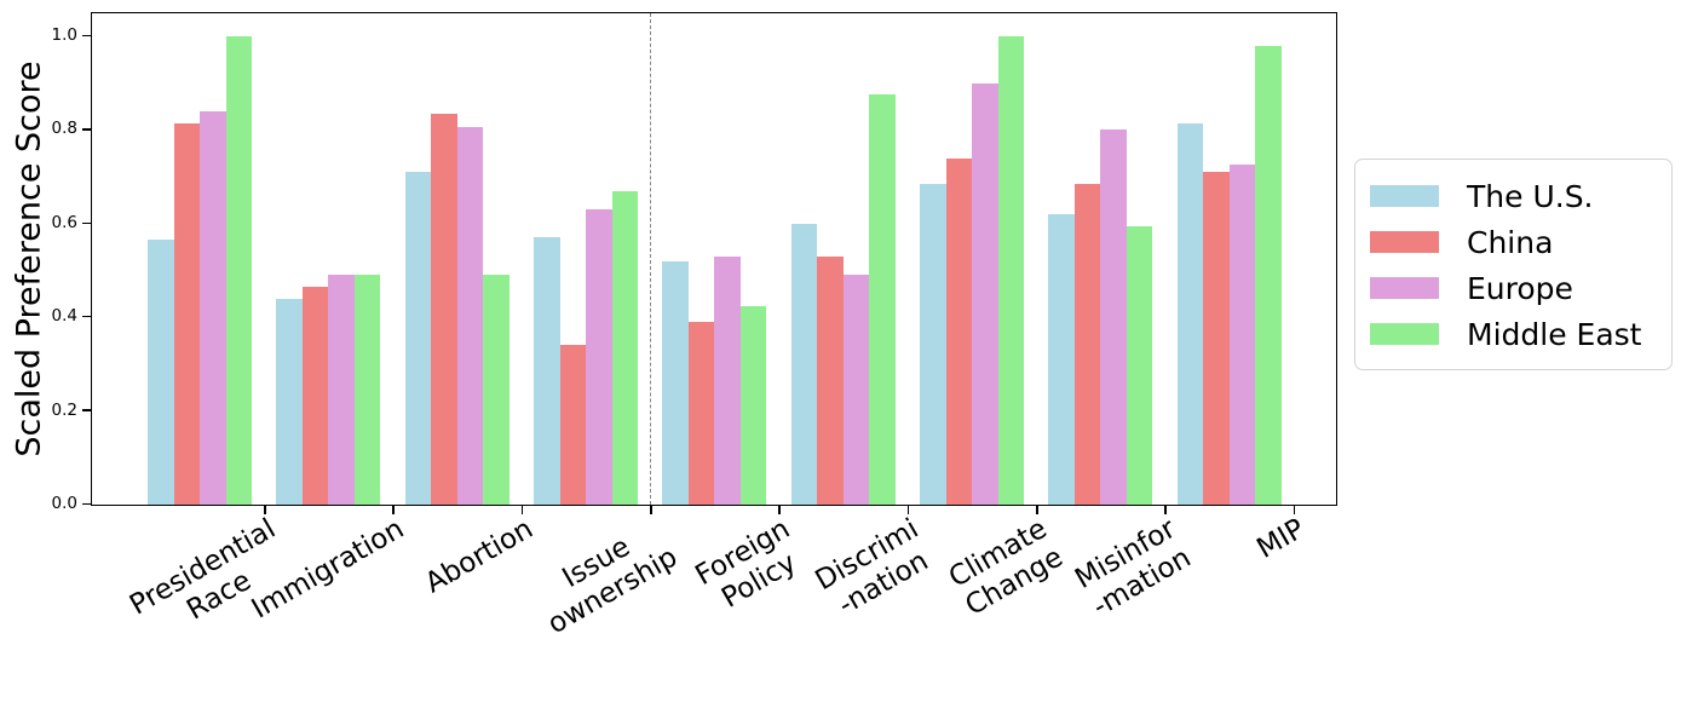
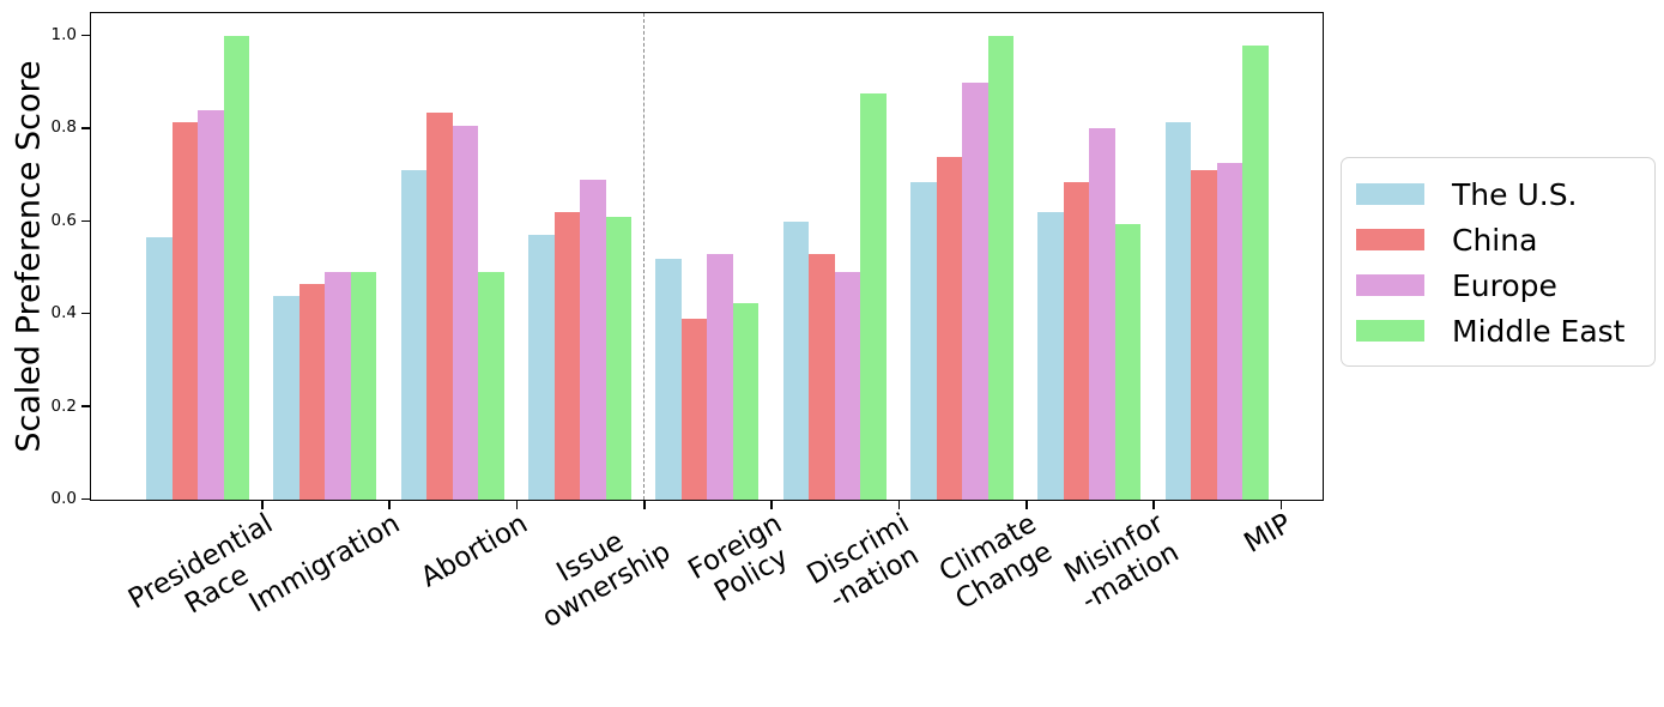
China/Issue ownership: 0.34 -> 0.62
Europe/Issue ownership: 0.63 -> 0.69
Middle East/Issue ownership: 0.67 -> 0.61
